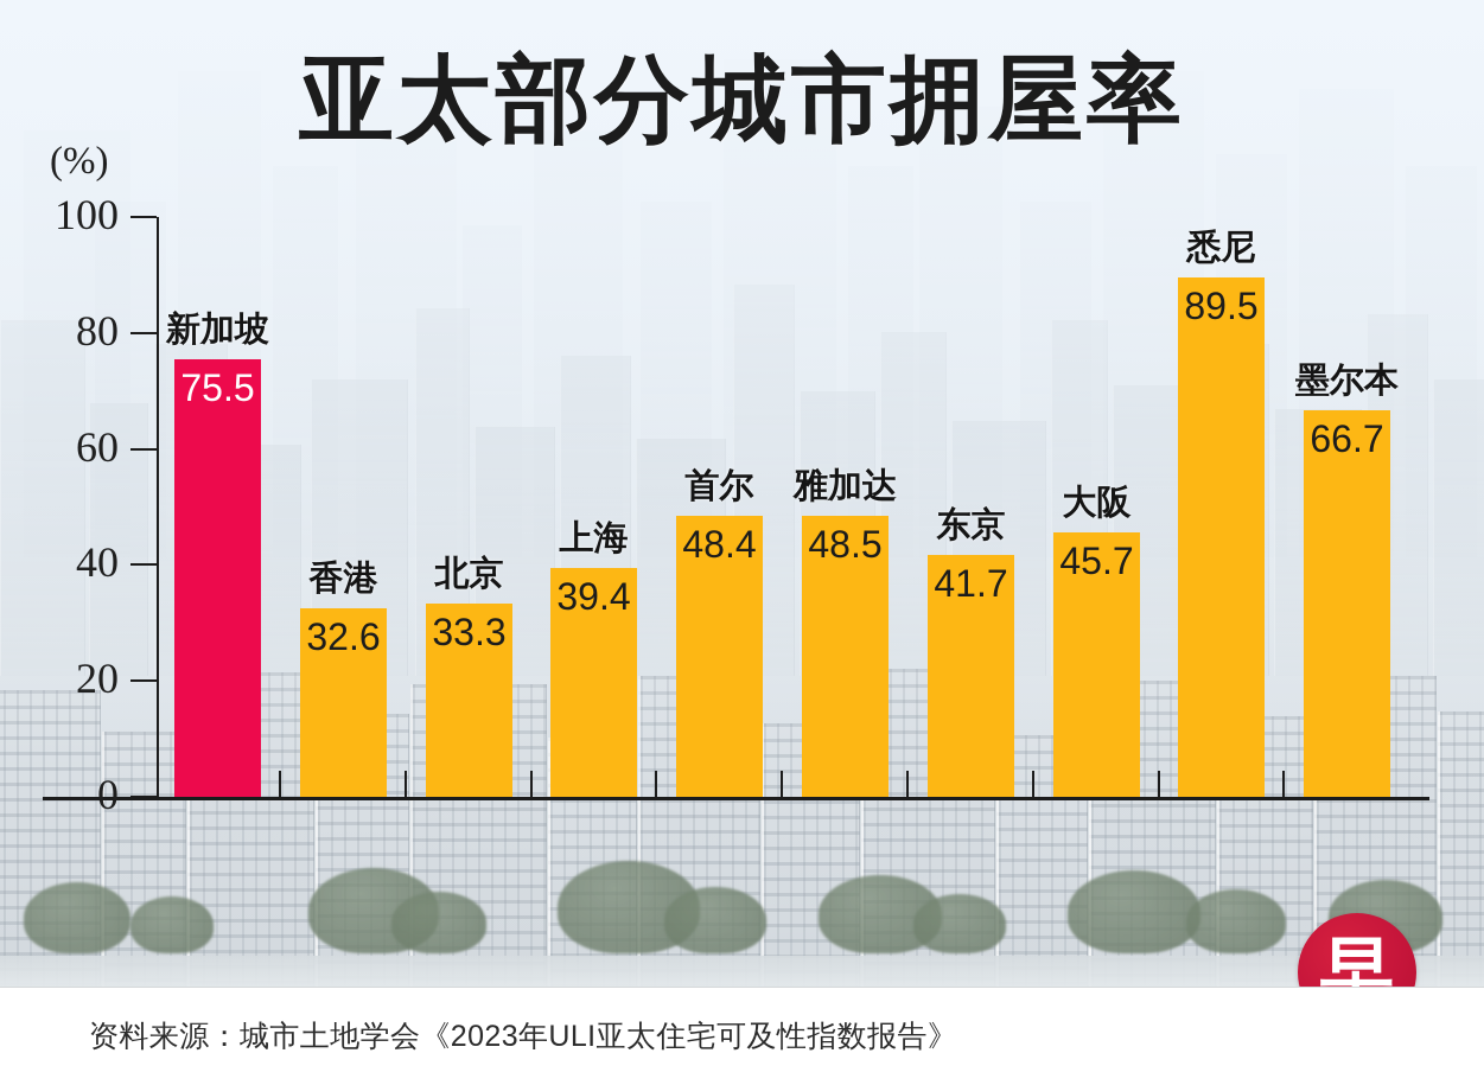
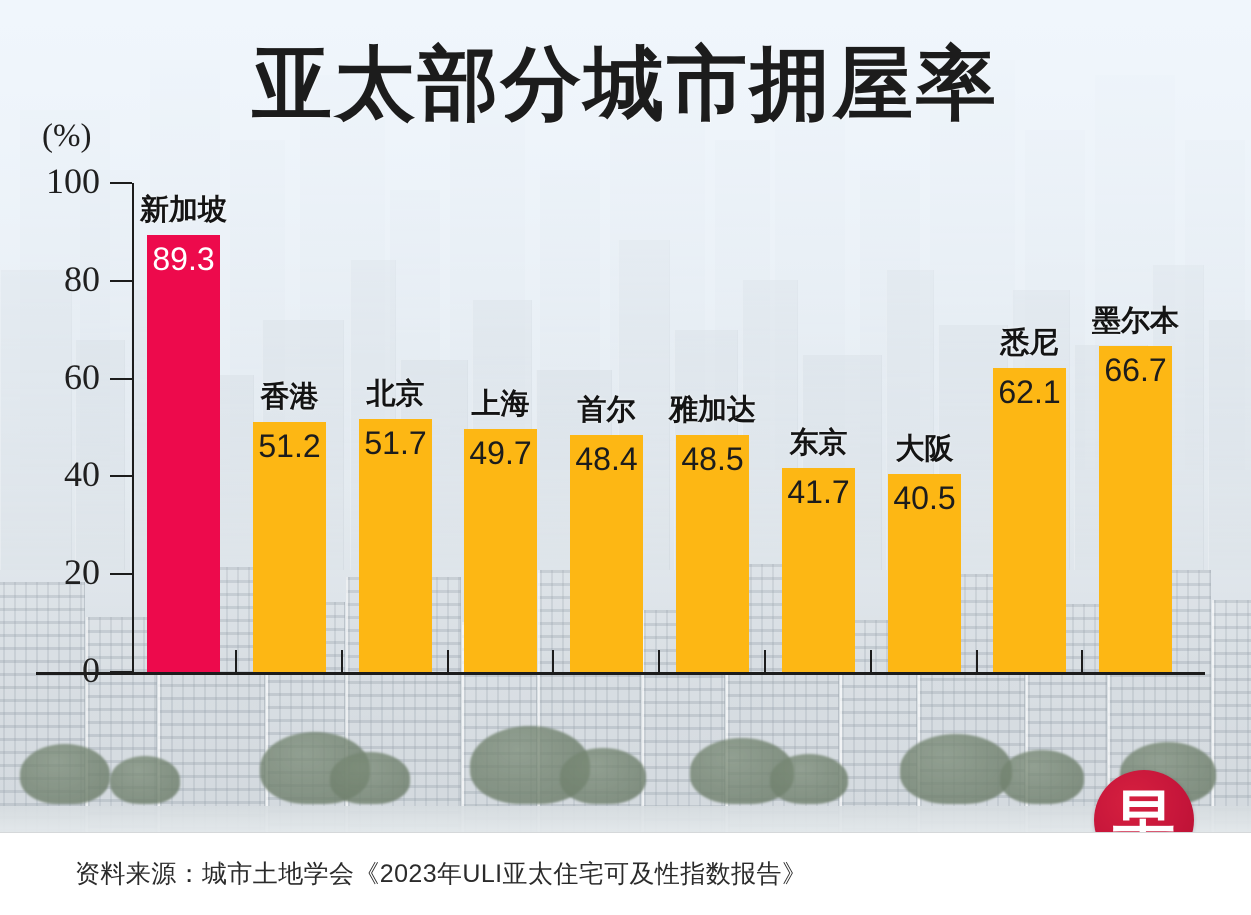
新加坡: 75.5 -> 89.3
香港: 32.6 -> 51.2
北京: 33.3 -> 51.7
上海: 39.4 -> 49.7
大阪: 45.7 -> 40.5
悉尼: 89.5 -> 62.1
